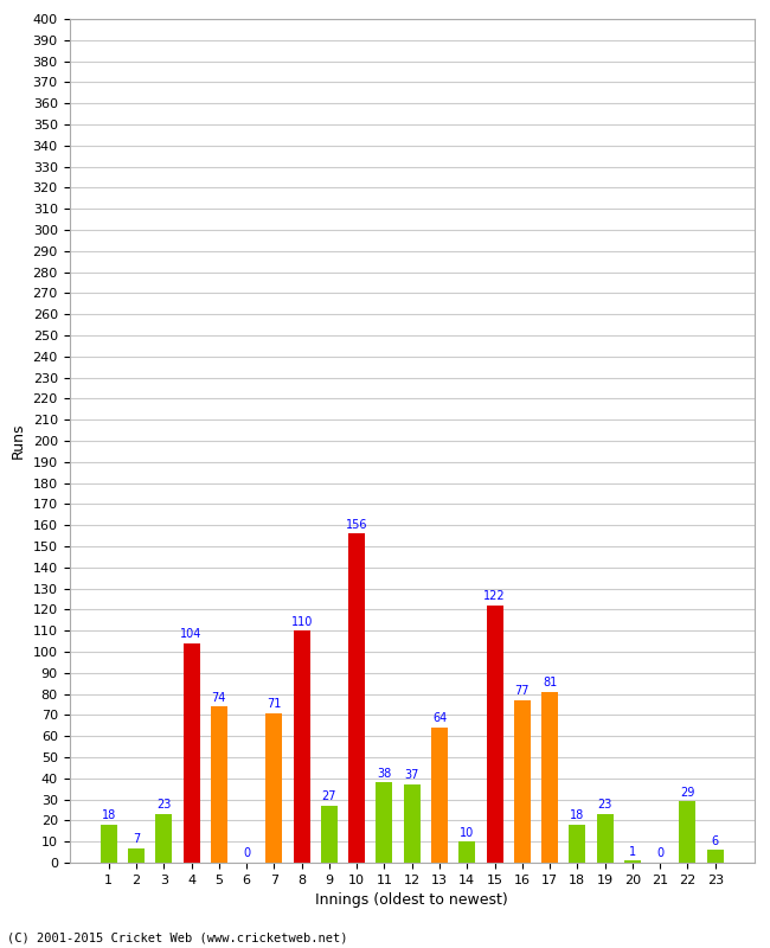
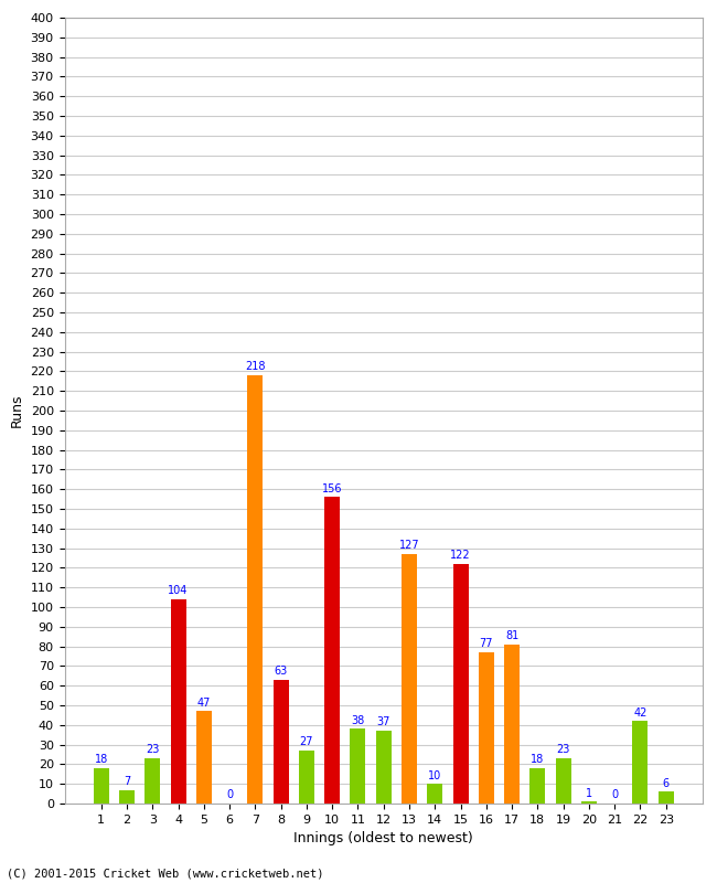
5: 74 -> 47
7: 71 -> 218
8: 110 -> 63
13: 64 -> 127
22: 29 -> 42
